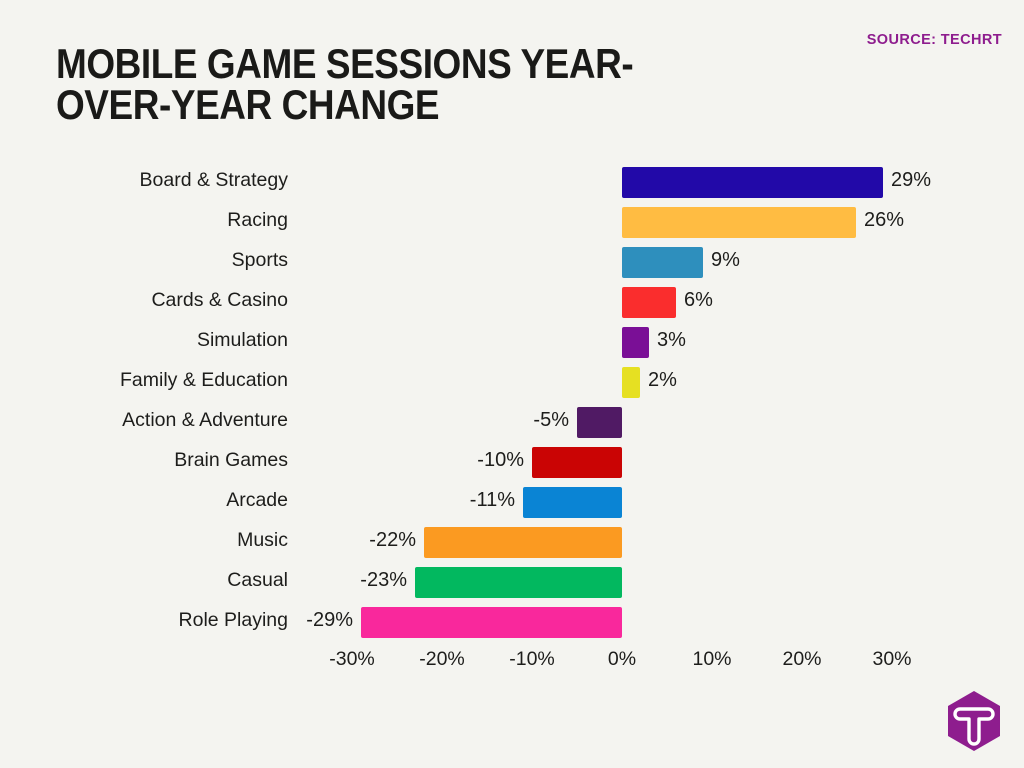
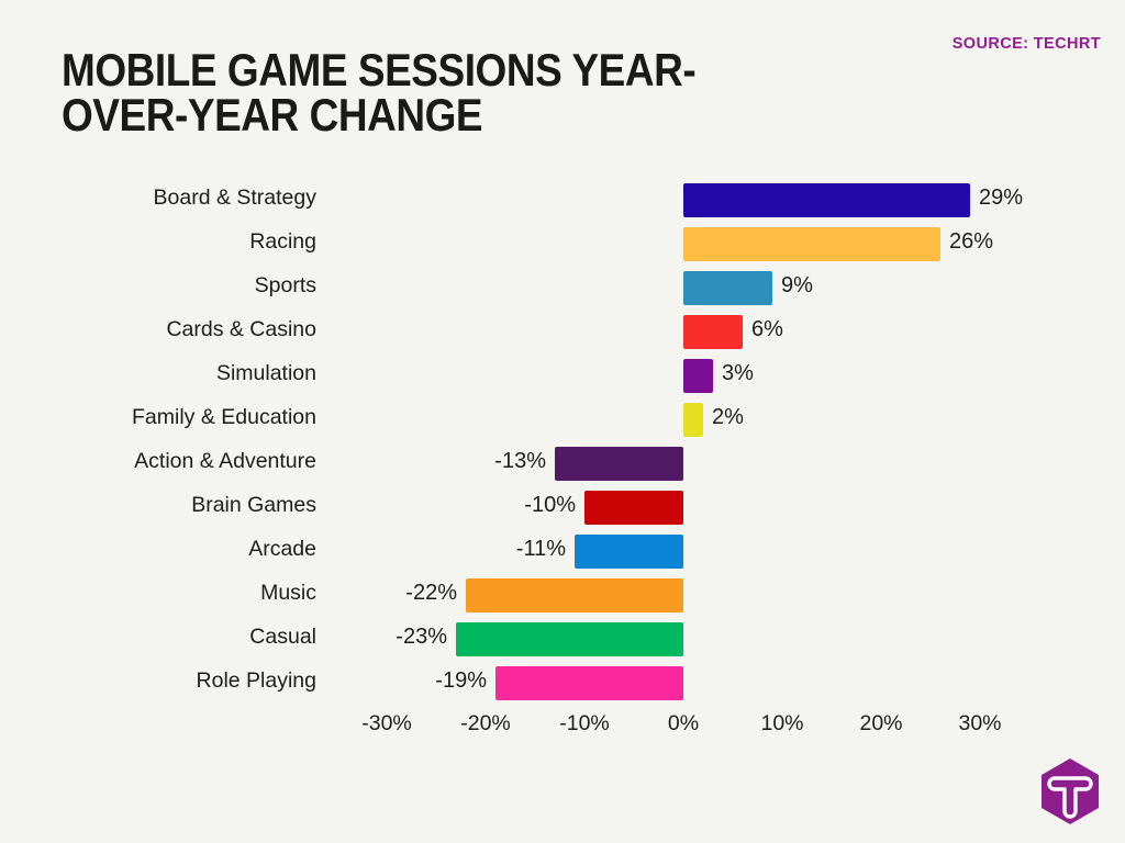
Action & Adventure: -5% -> -13%
Role Playing: -29% -> -19%
